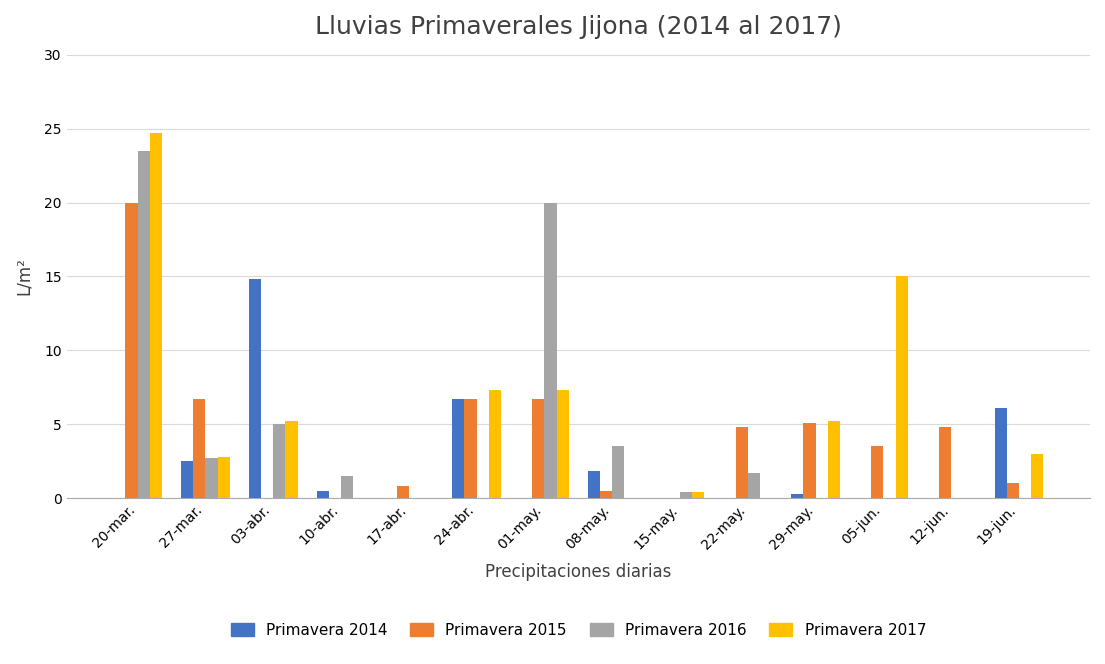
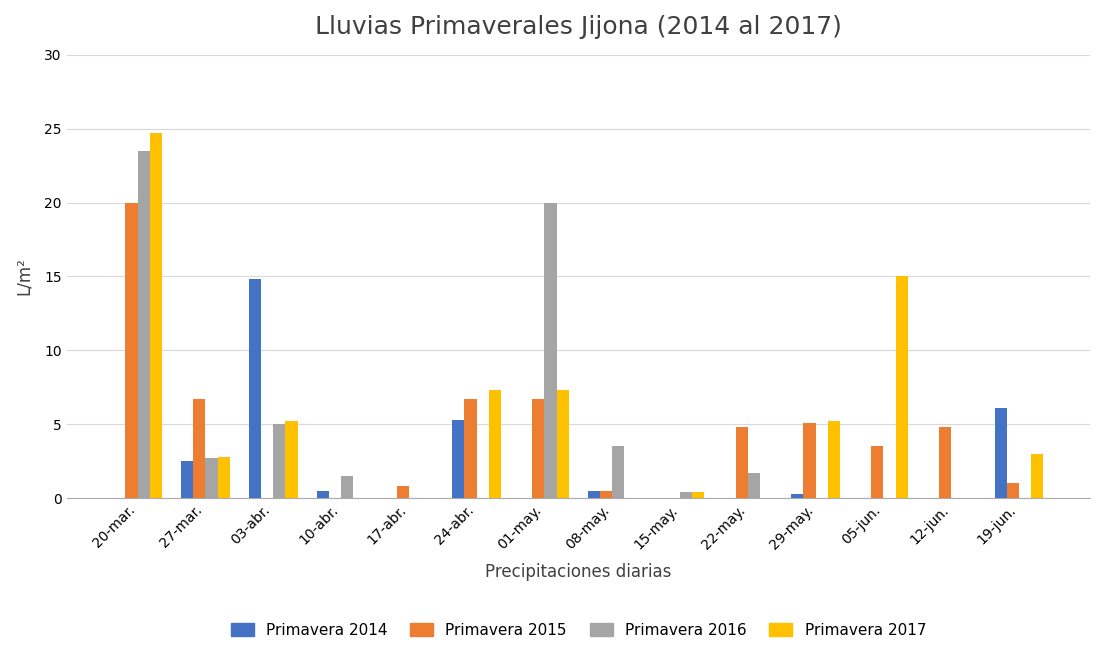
Primavera 2014/24-abr.: 6.7 -> 5.3
Primavera 2014/08-may.: 1.8 -> 0.5
